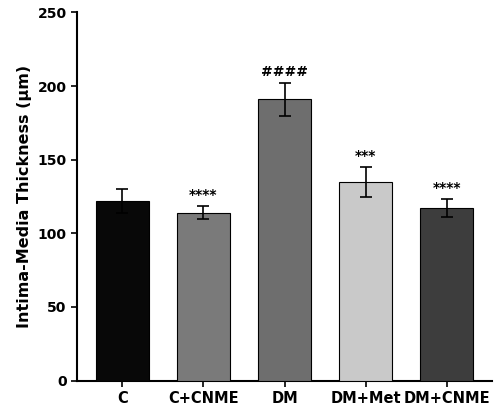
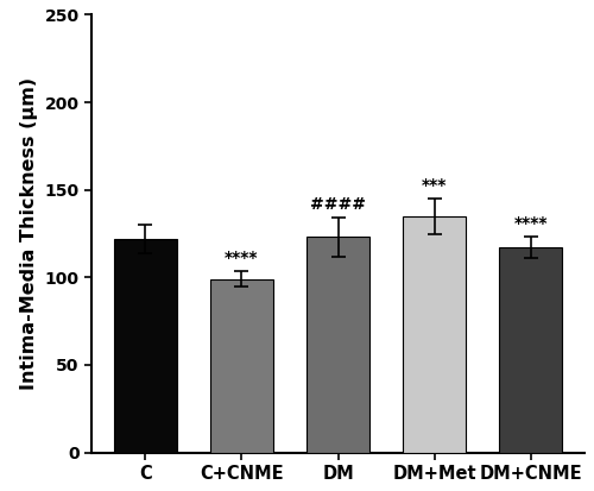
C+CNME: 114 -> 99
DM: 191 -> 123
